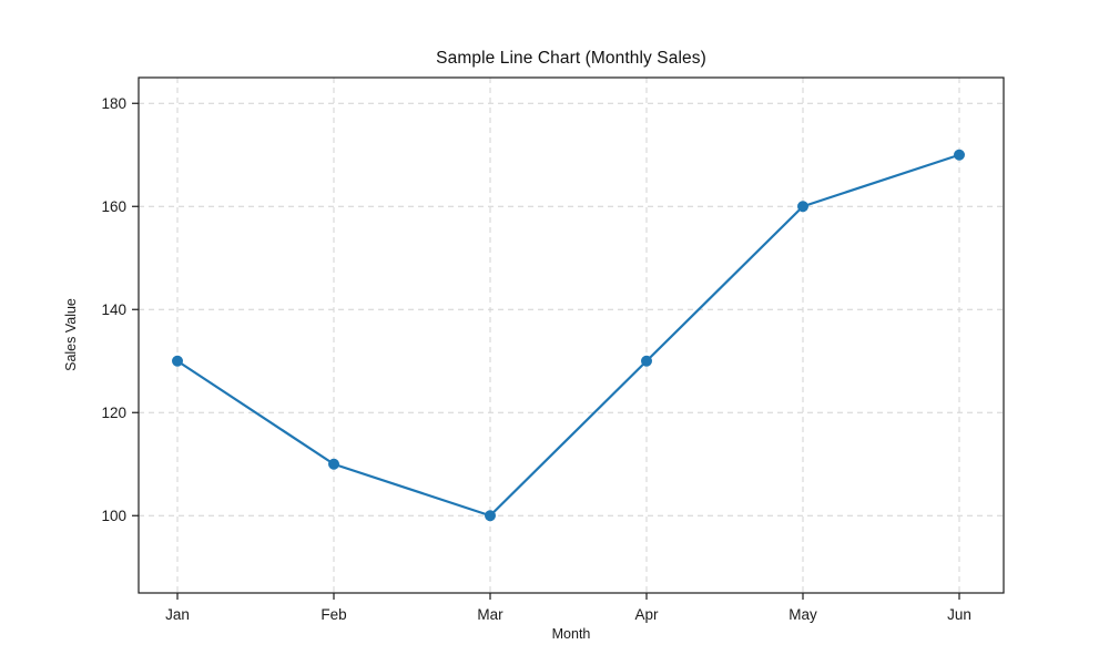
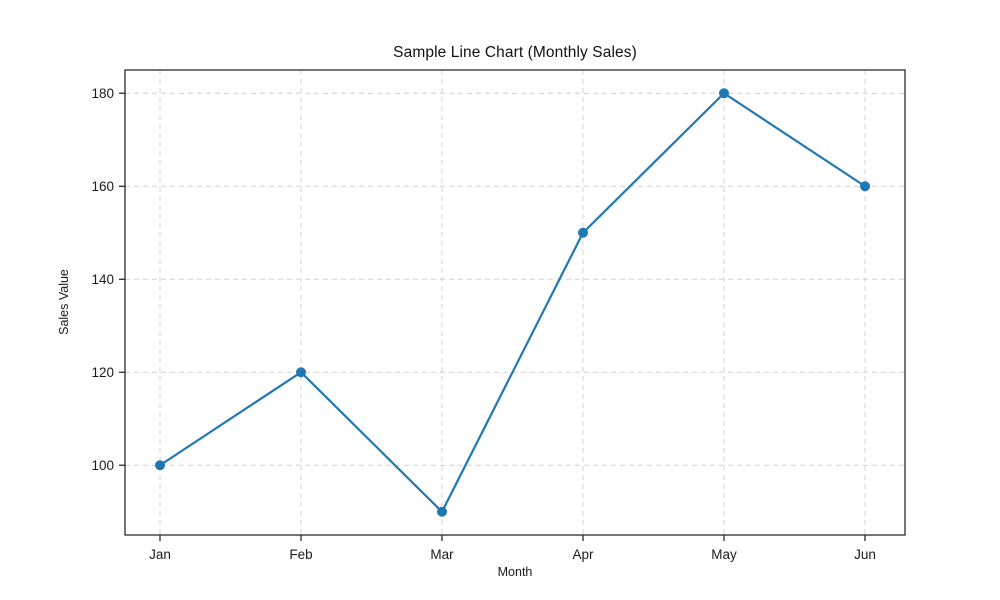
Jan: 130 -> 100
Feb: 110 -> 120
Mar: 100 -> 90
Apr: 130 -> 150
May: 160 -> 180
Jun: 170 -> 160
